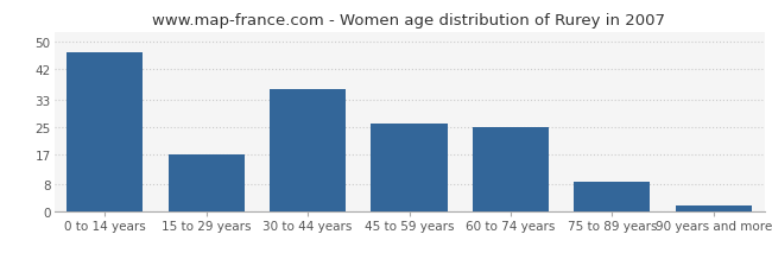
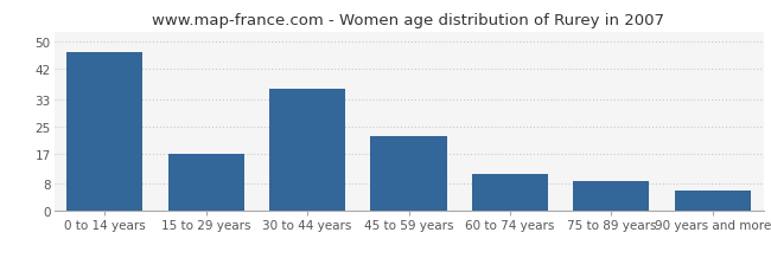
45 to 59 years: 26 -> 22
60 to 74 years: 25 -> 11
90 years and more: 2 -> 6
